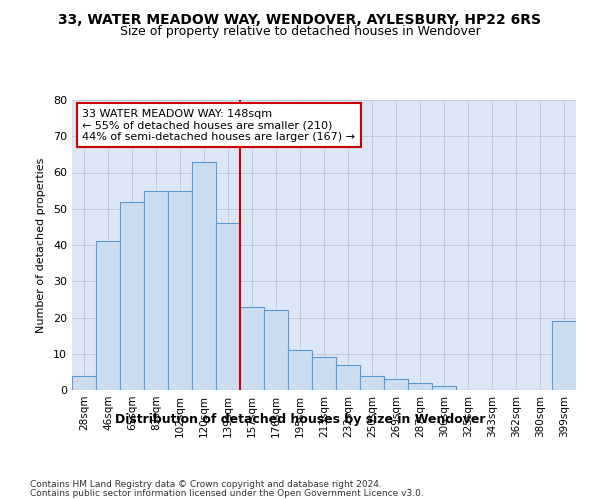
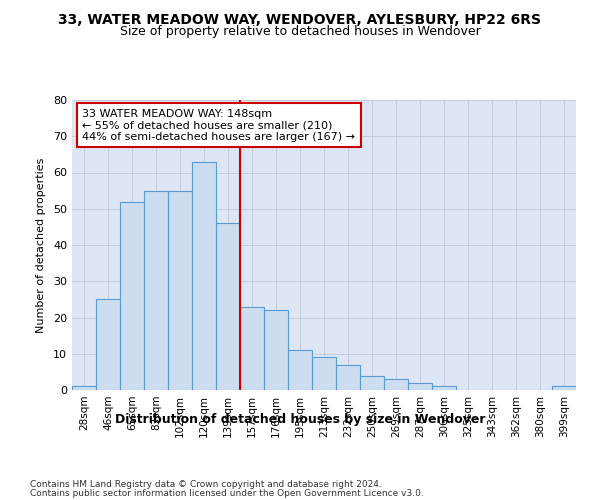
28sqm: 4 -> 1
46sqm: 41 -> 25
399sqm: 19 -> 1
